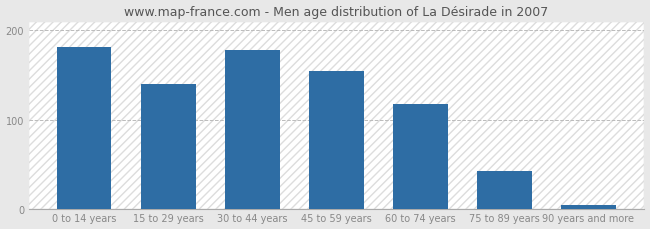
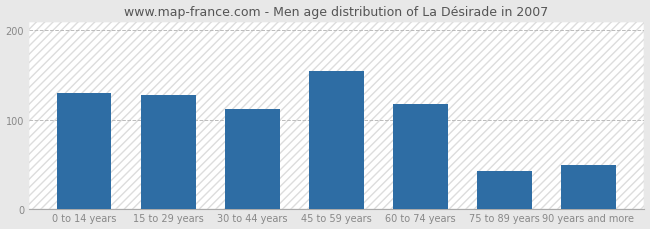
0 to 14 years: 181 -> 130
15 to 29 years: 140 -> 128
30 to 44 years: 178 -> 112
90 years and more: 5 -> 50
